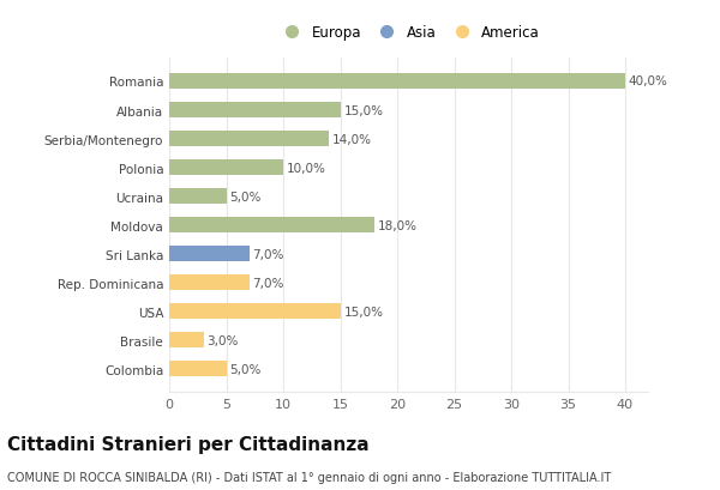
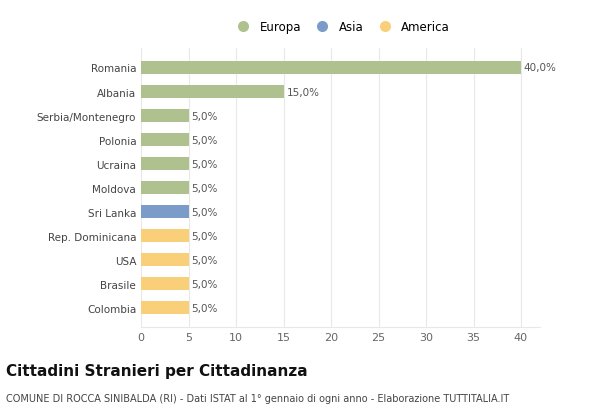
Serbia/Montenegro: 14,0% -> 5,0%
Polonia: 10,0% -> 5,0%
Moldova: 18,0% -> 5,0%
Sri Lanka: 7,0% -> 5,0%
Rep. Dominicana: 7,0% -> 5,0%
USA: 15,0% -> 5,0%
Brasile: 3,0% -> 5,0%
